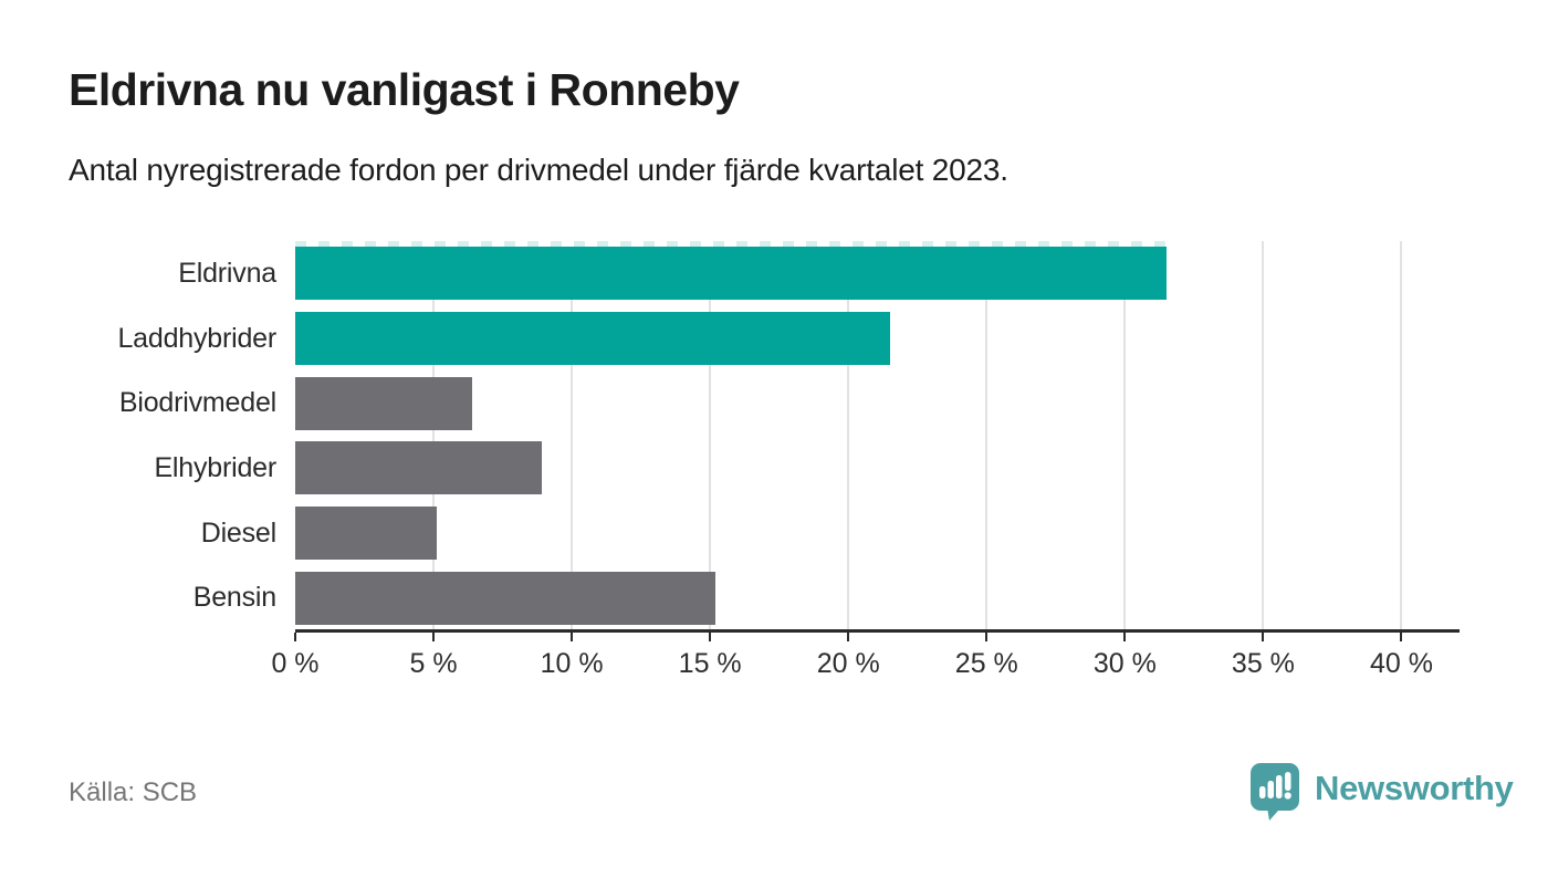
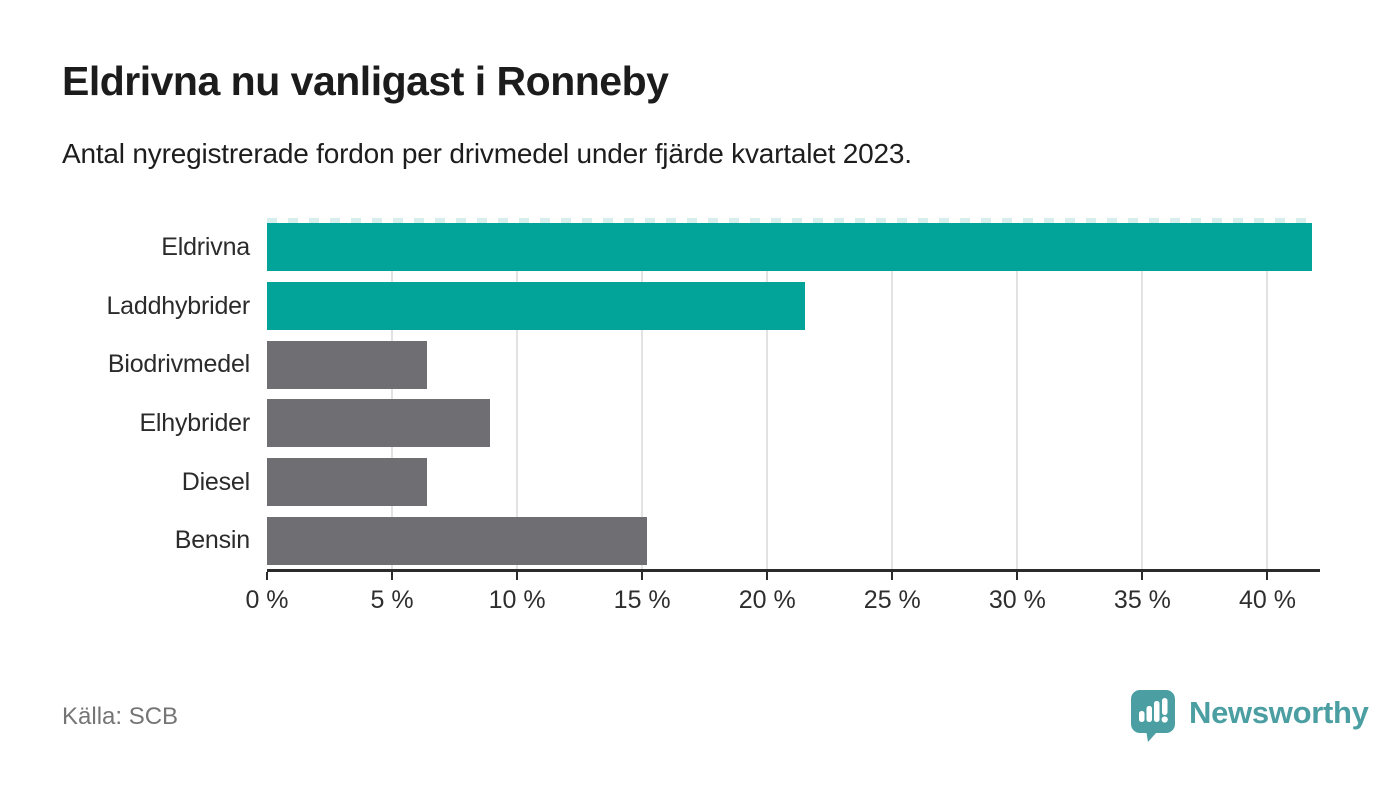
Eldrivna: 31.5% -> 41.8%
Diesel: 5.1% -> 6.4%
